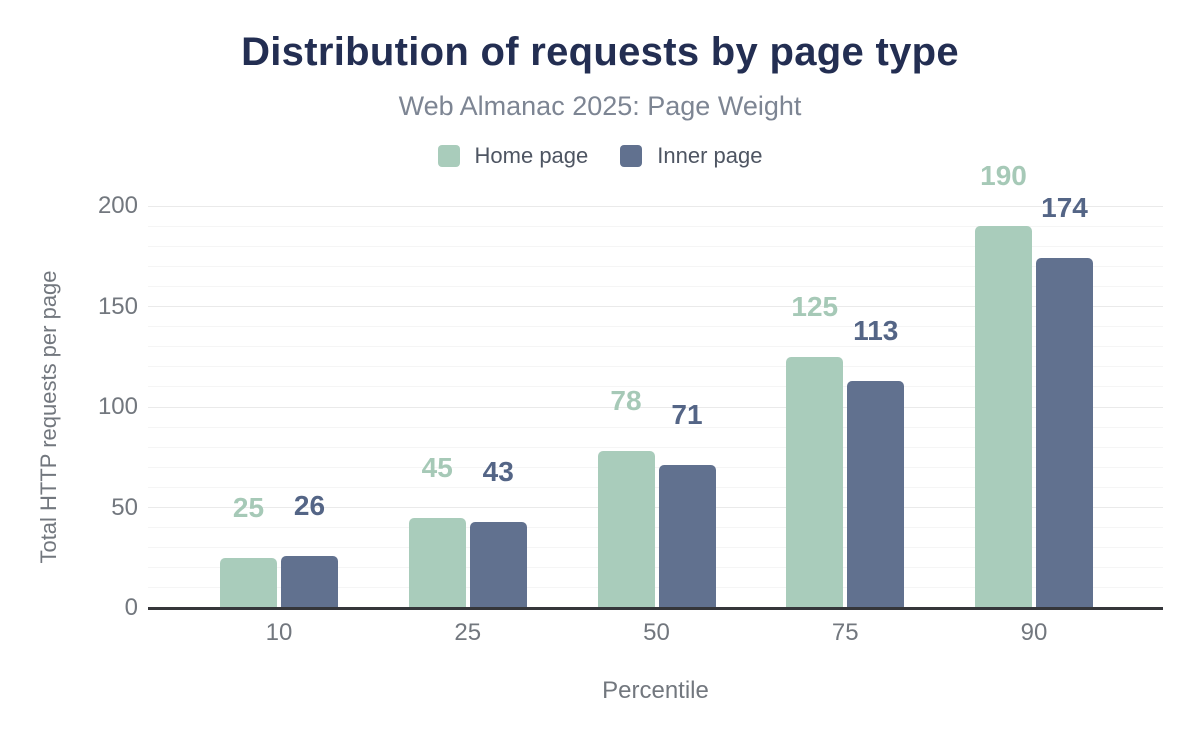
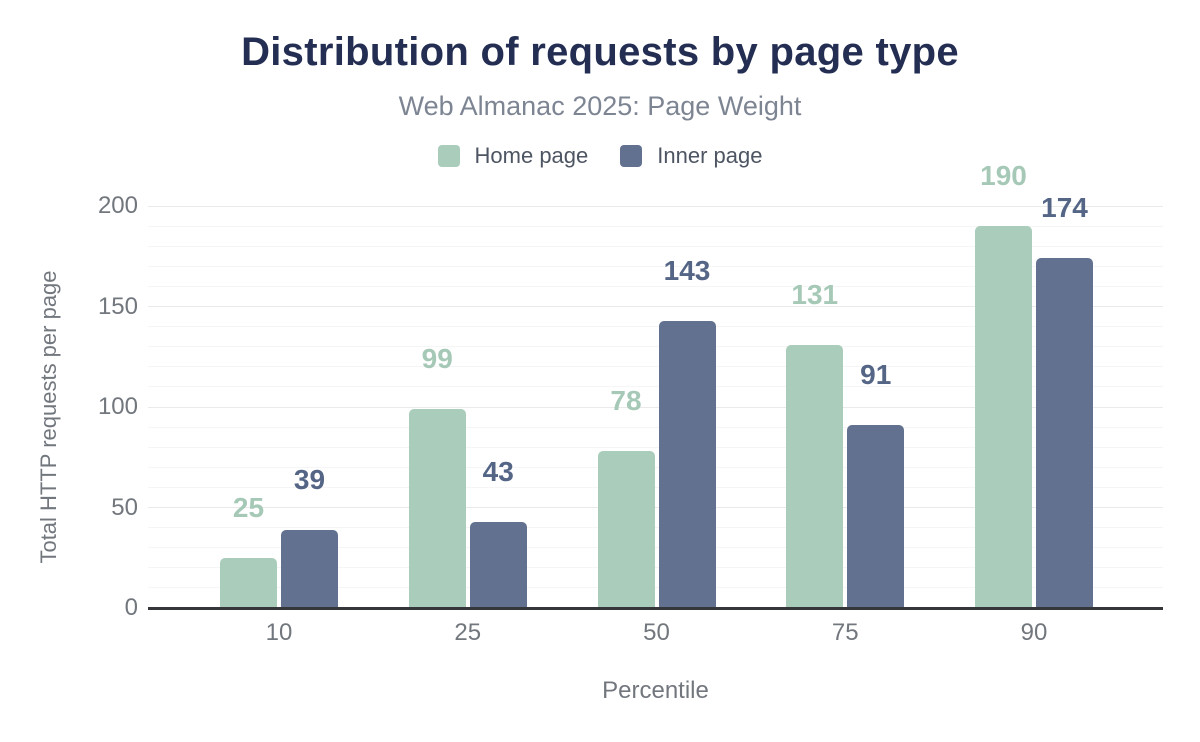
Inner page/10: 26 -> 39
Home page/25: 45 -> 99
Inner page/50: 71 -> 143
Home page/75: 125 -> 131
Inner page/75: 113 -> 91
